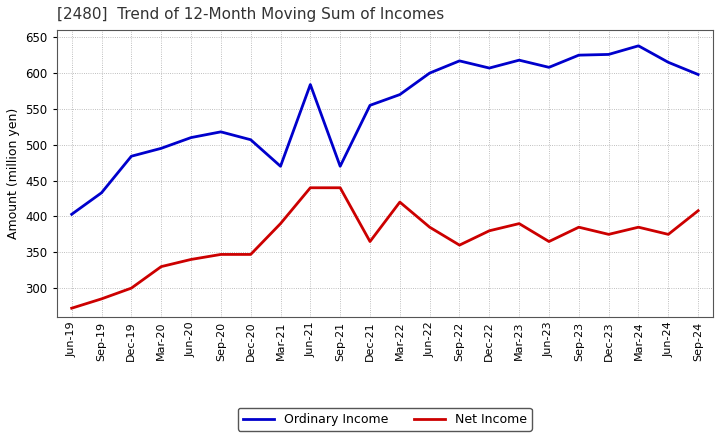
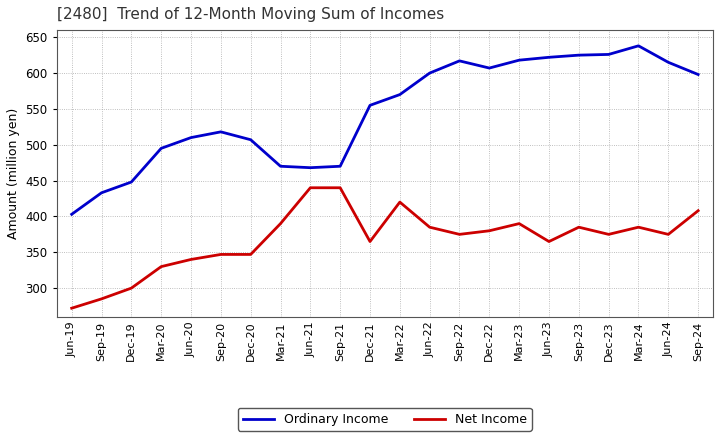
Ordinary Income/Dec-19: 484 -> 448
Ordinary Income/Jun-21: 584 -> 468
Net Income/Sep-22: 360 -> 375
Ordinary Income/Jun-23: 608 -> 622
